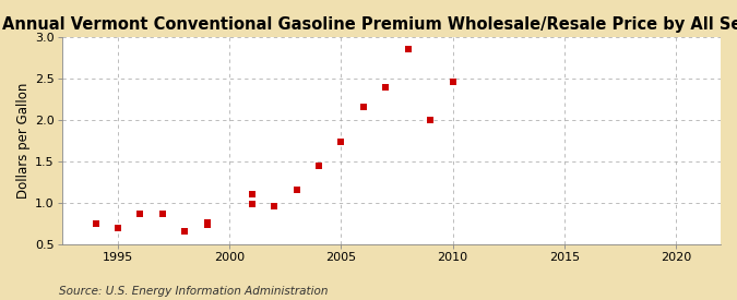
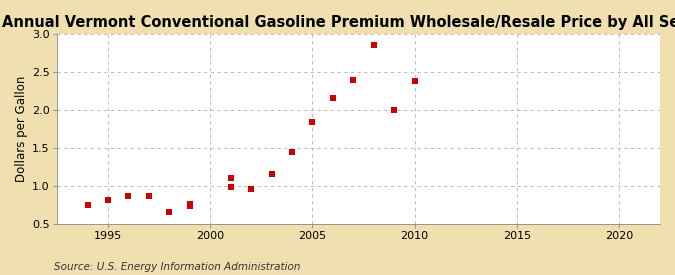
1995: 0.70 -> 0.82
2005: 1.74 -> 1.84
2010: 2.46 -> 2.38
